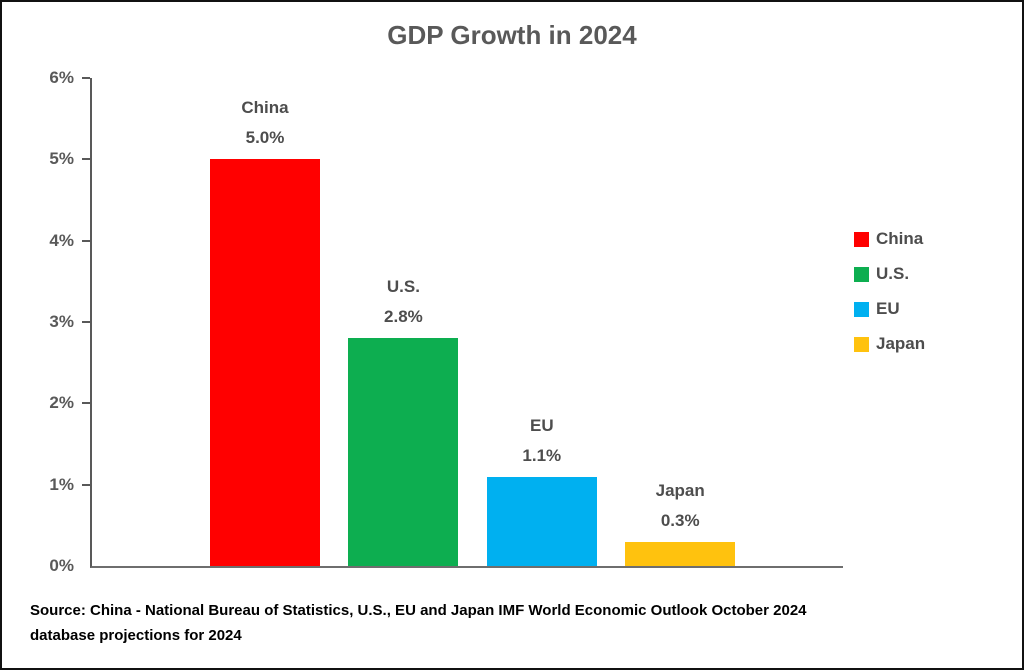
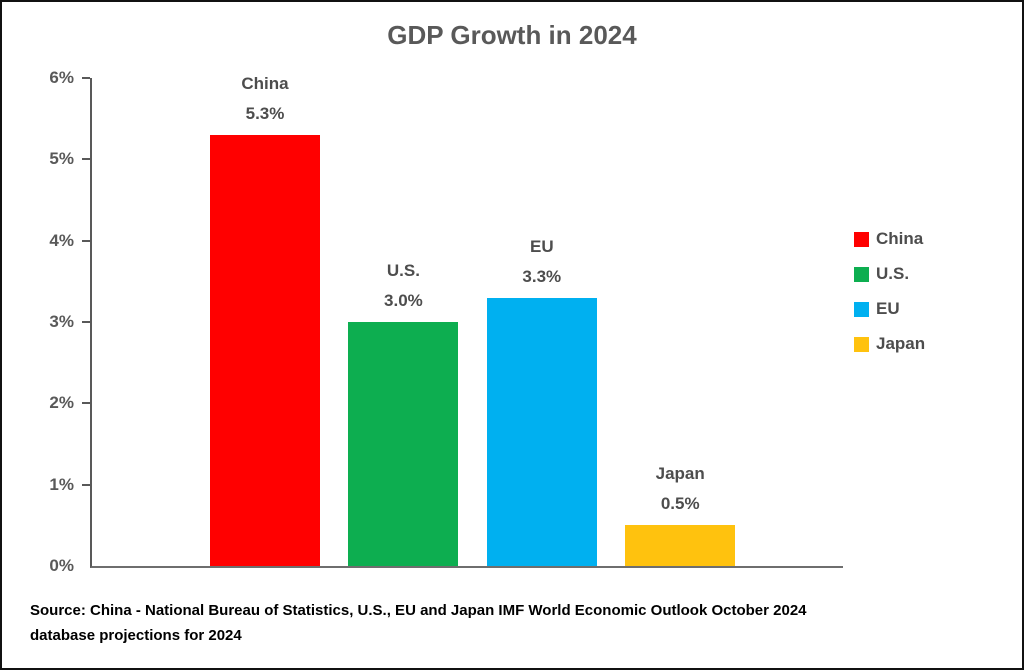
China: 5.0% -> 5.3%
U.S.: 2.8% -> 3.0%
EU: 1.1% -> 3.3%
Japan: 0.3% -> 0.5%
